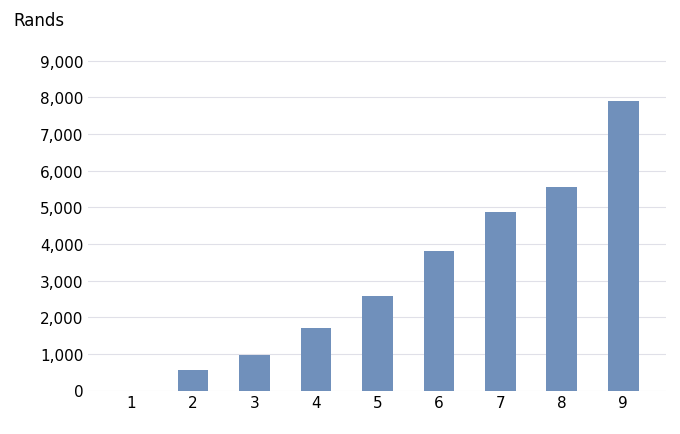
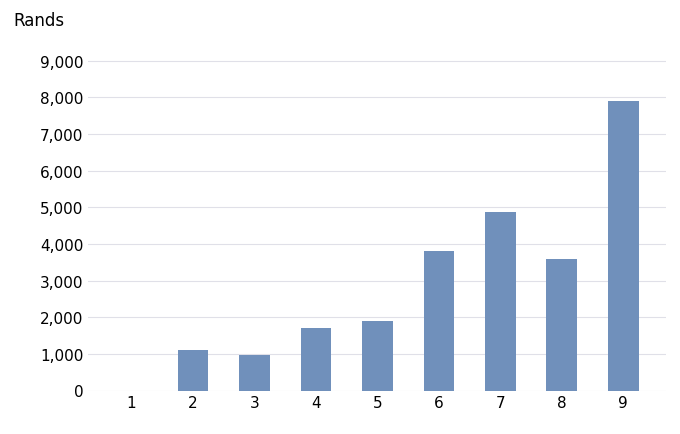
2: 550 -> 1,100
5: 2,580 -> 1,900
8: 5,550 -> 3,600
